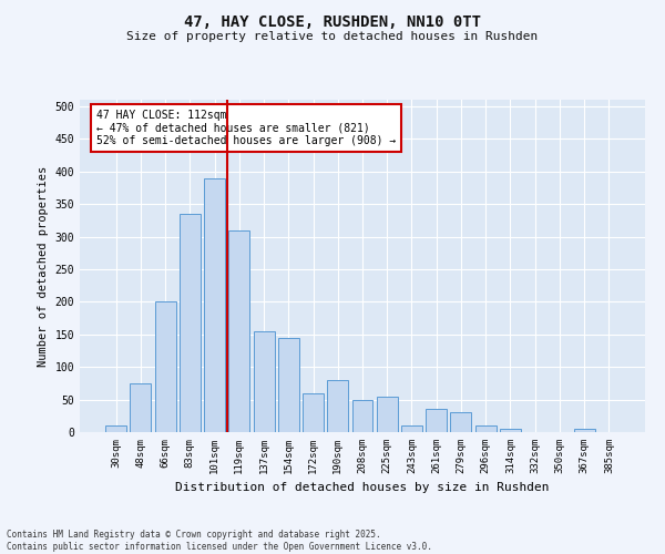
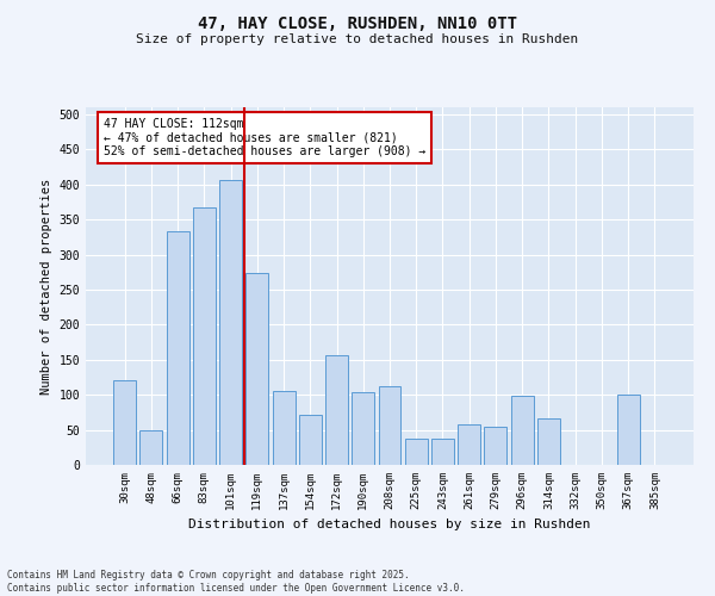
30sqm: 10 -> 120
48sqm: 75 -> 50
66sqm: 200 -> 334
83sqm: 335 -> 368
101sqm: 390 -> 406
119sqm: 310 -> 274
137sqm: 155 -> 106
154sqm: 145 -> 72
172sqm: 60 -> 156
190sqm: 80 -> 104
208sqm: 50 -> 112
225sqm: 55 -> 38
243sqm: 10 -> 38
261sqm: 35 -> 58
279sqm: 30 -> 54
296sqm: 10 -> 98
314sqm: 5 -> 66
367sqm: 5 -> 100
